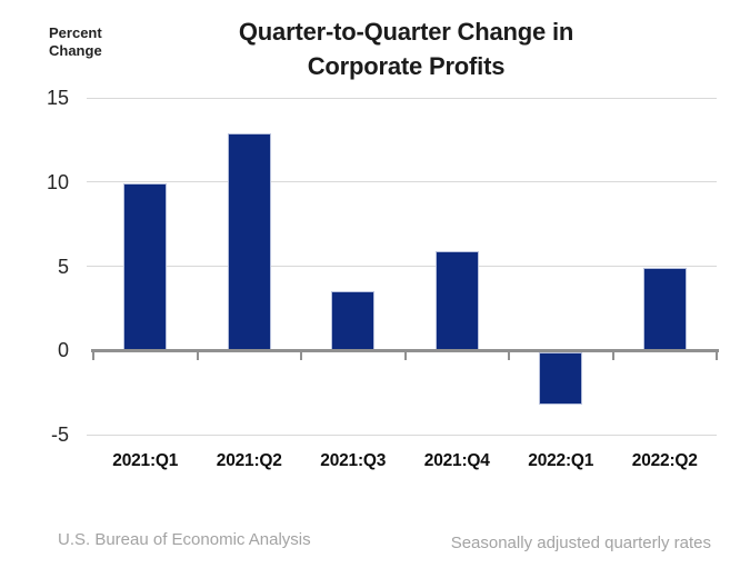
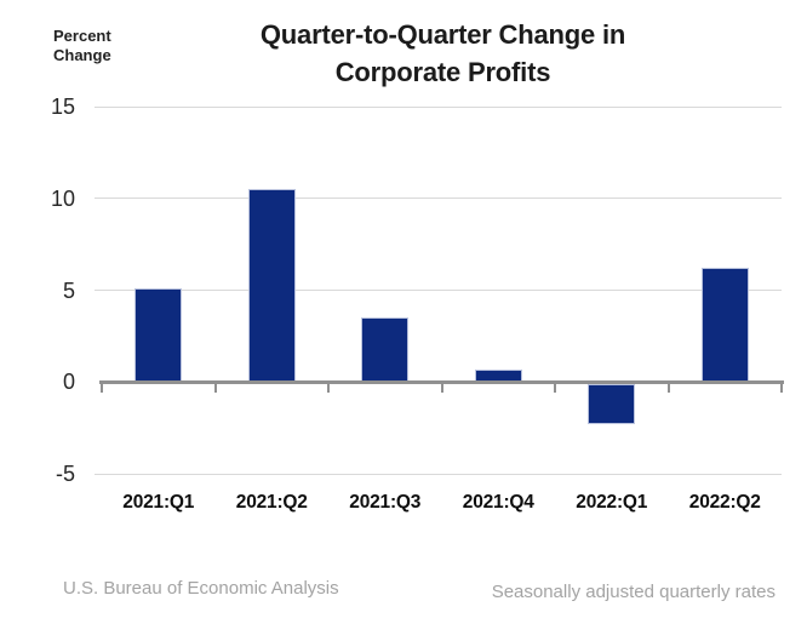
2021:Q1: 9.9 -> 5.1
2021:Q2: 12.9 -> 10.5
2021:Q4: 5.9 -> 0.7
2022:Q1: -3.1 -> -2.2
2022:Q2: 4.9 -> 6.2
